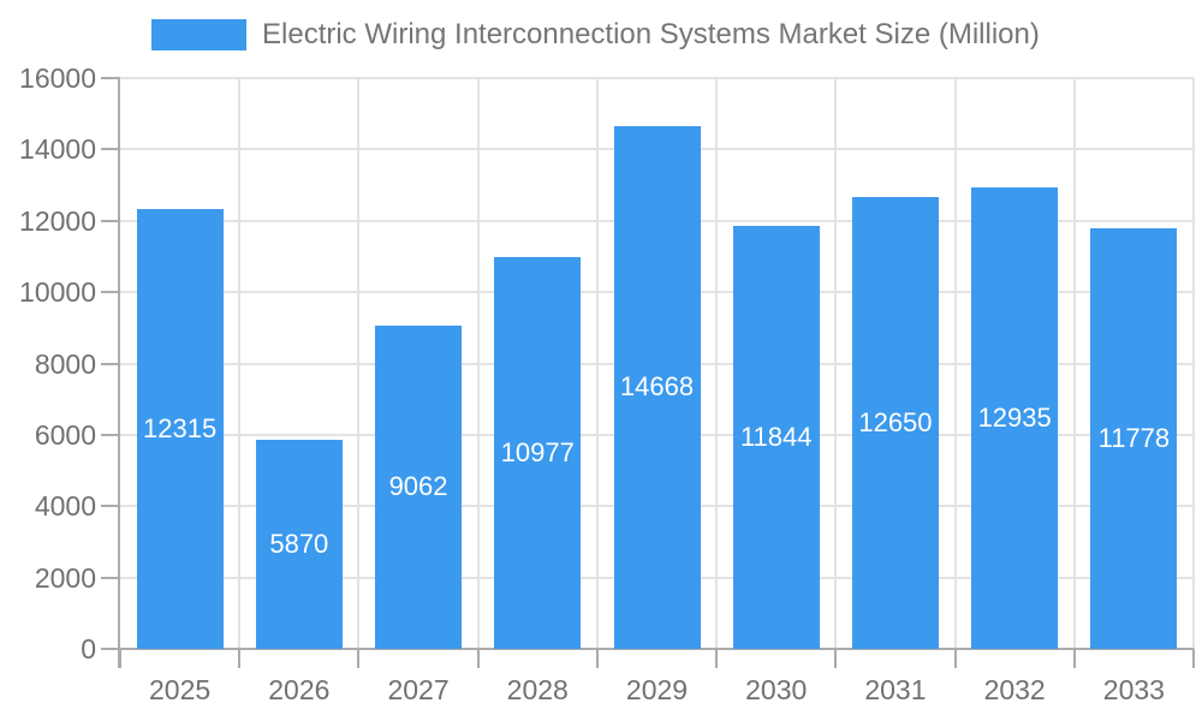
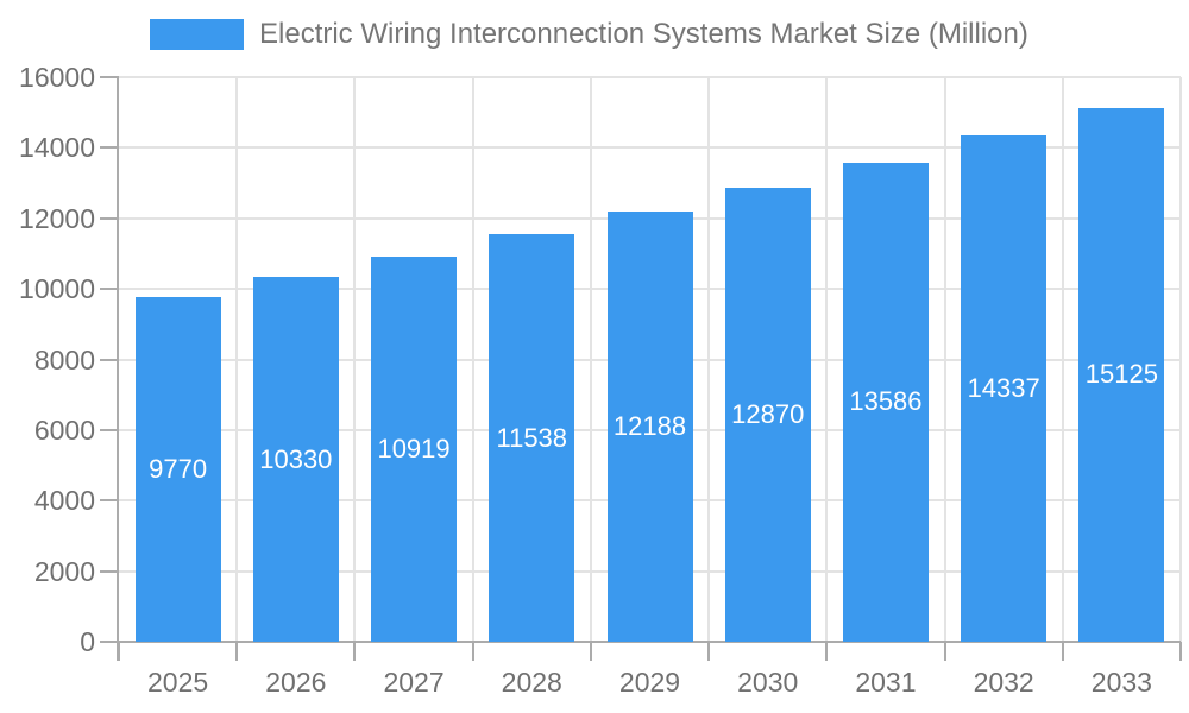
2025: 12315 -> 9770
2026: 5870 -> 10330
2027: 9062 -> 10919
2028: 10977 -> 11538
2029: 14668 -> 12188
2030: 11844 -> 12870
2031: 12650 -> 13586
2032: 12935 -> 14337
2033: 11778 -> 15125
